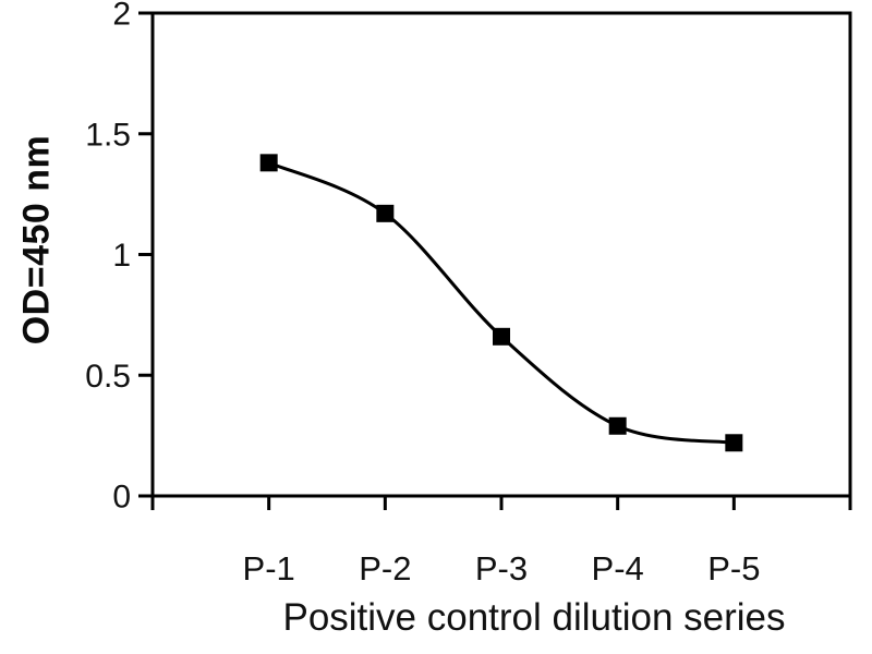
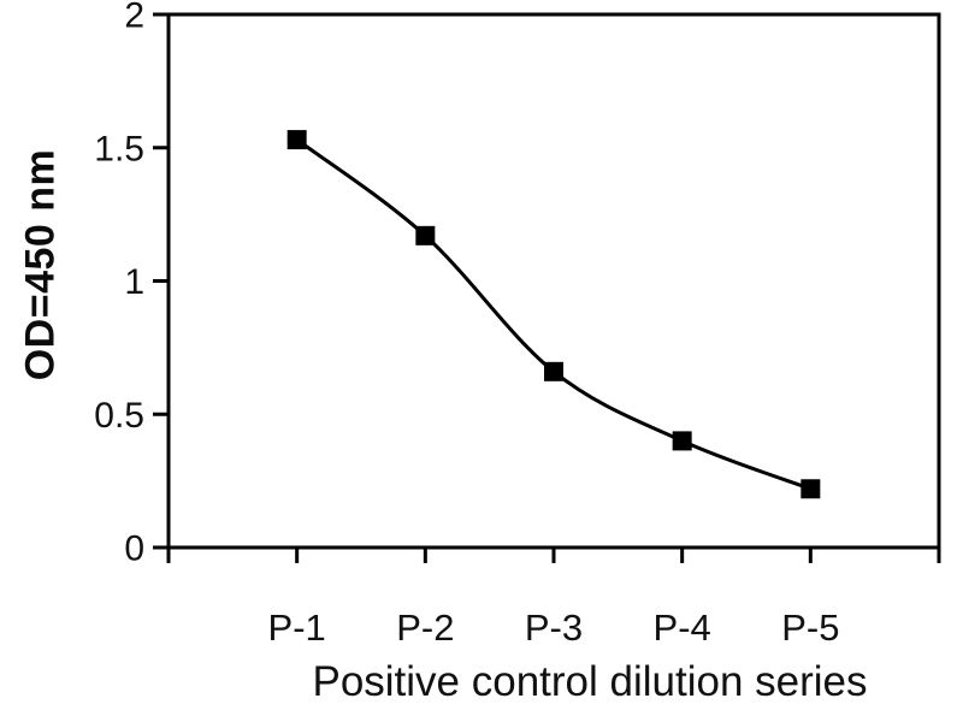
P-1: 1.38 -> 1.53
P-4: 0.29 -> 0.40
